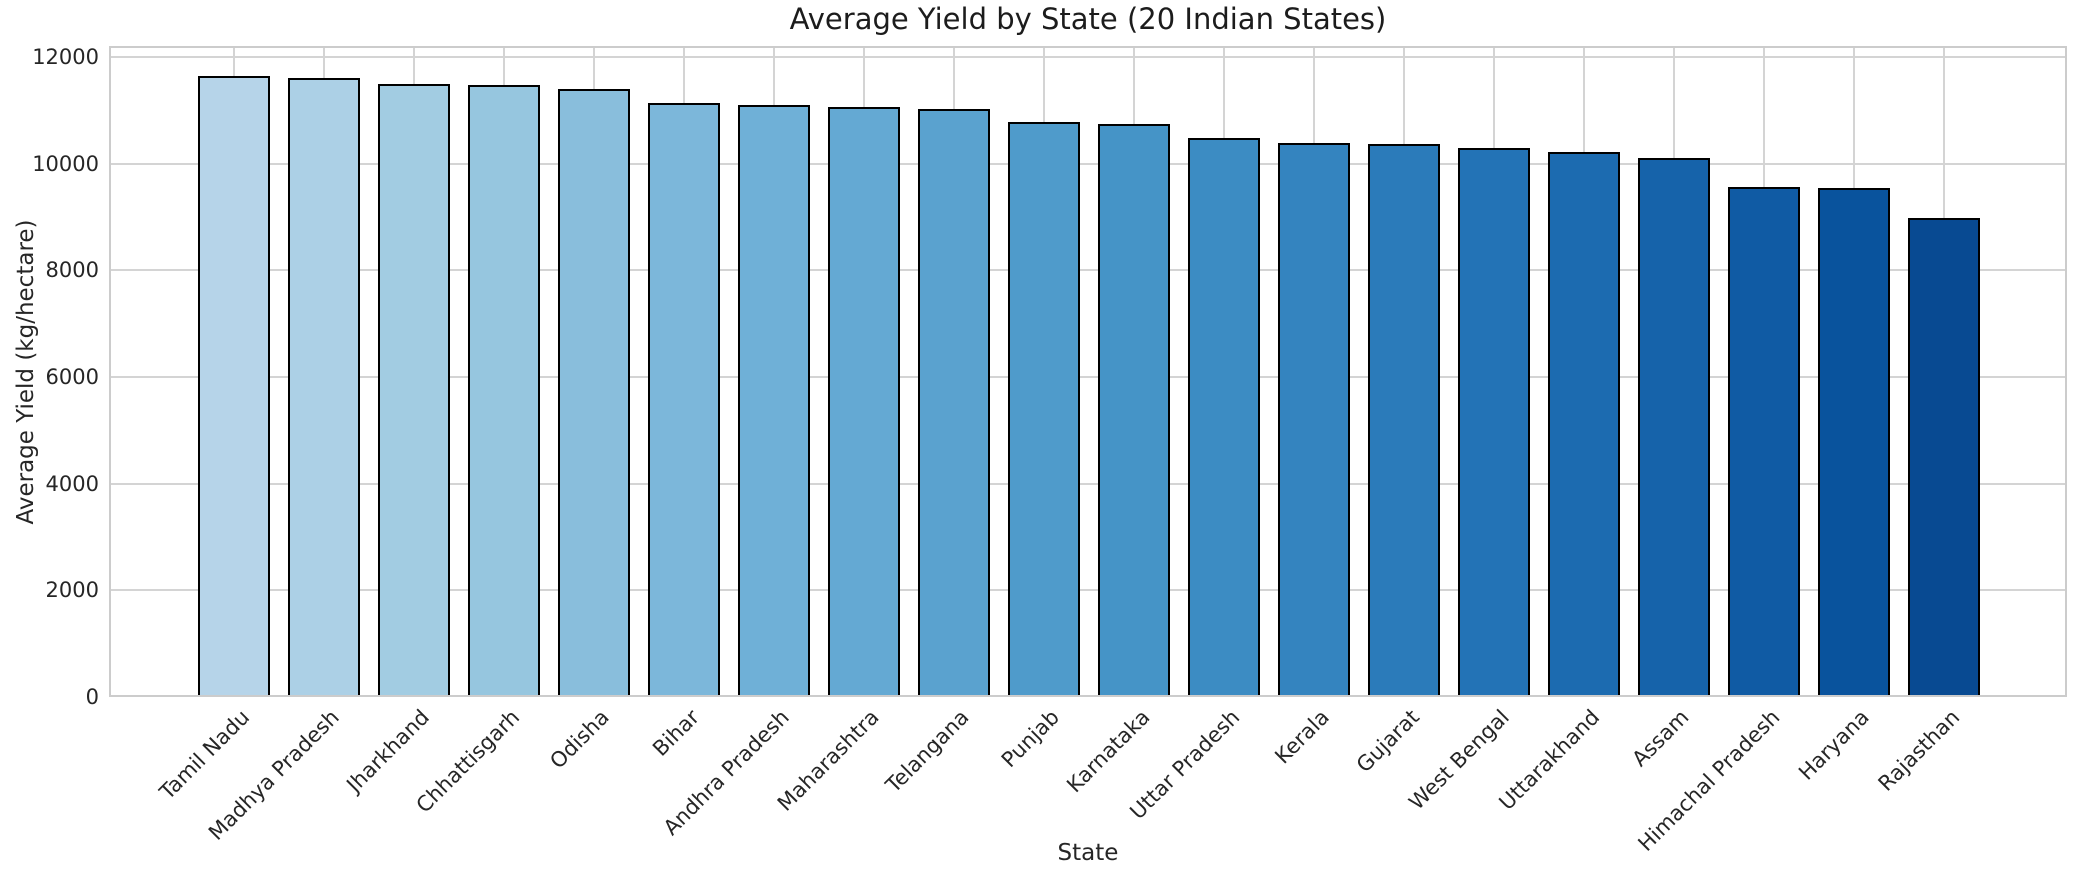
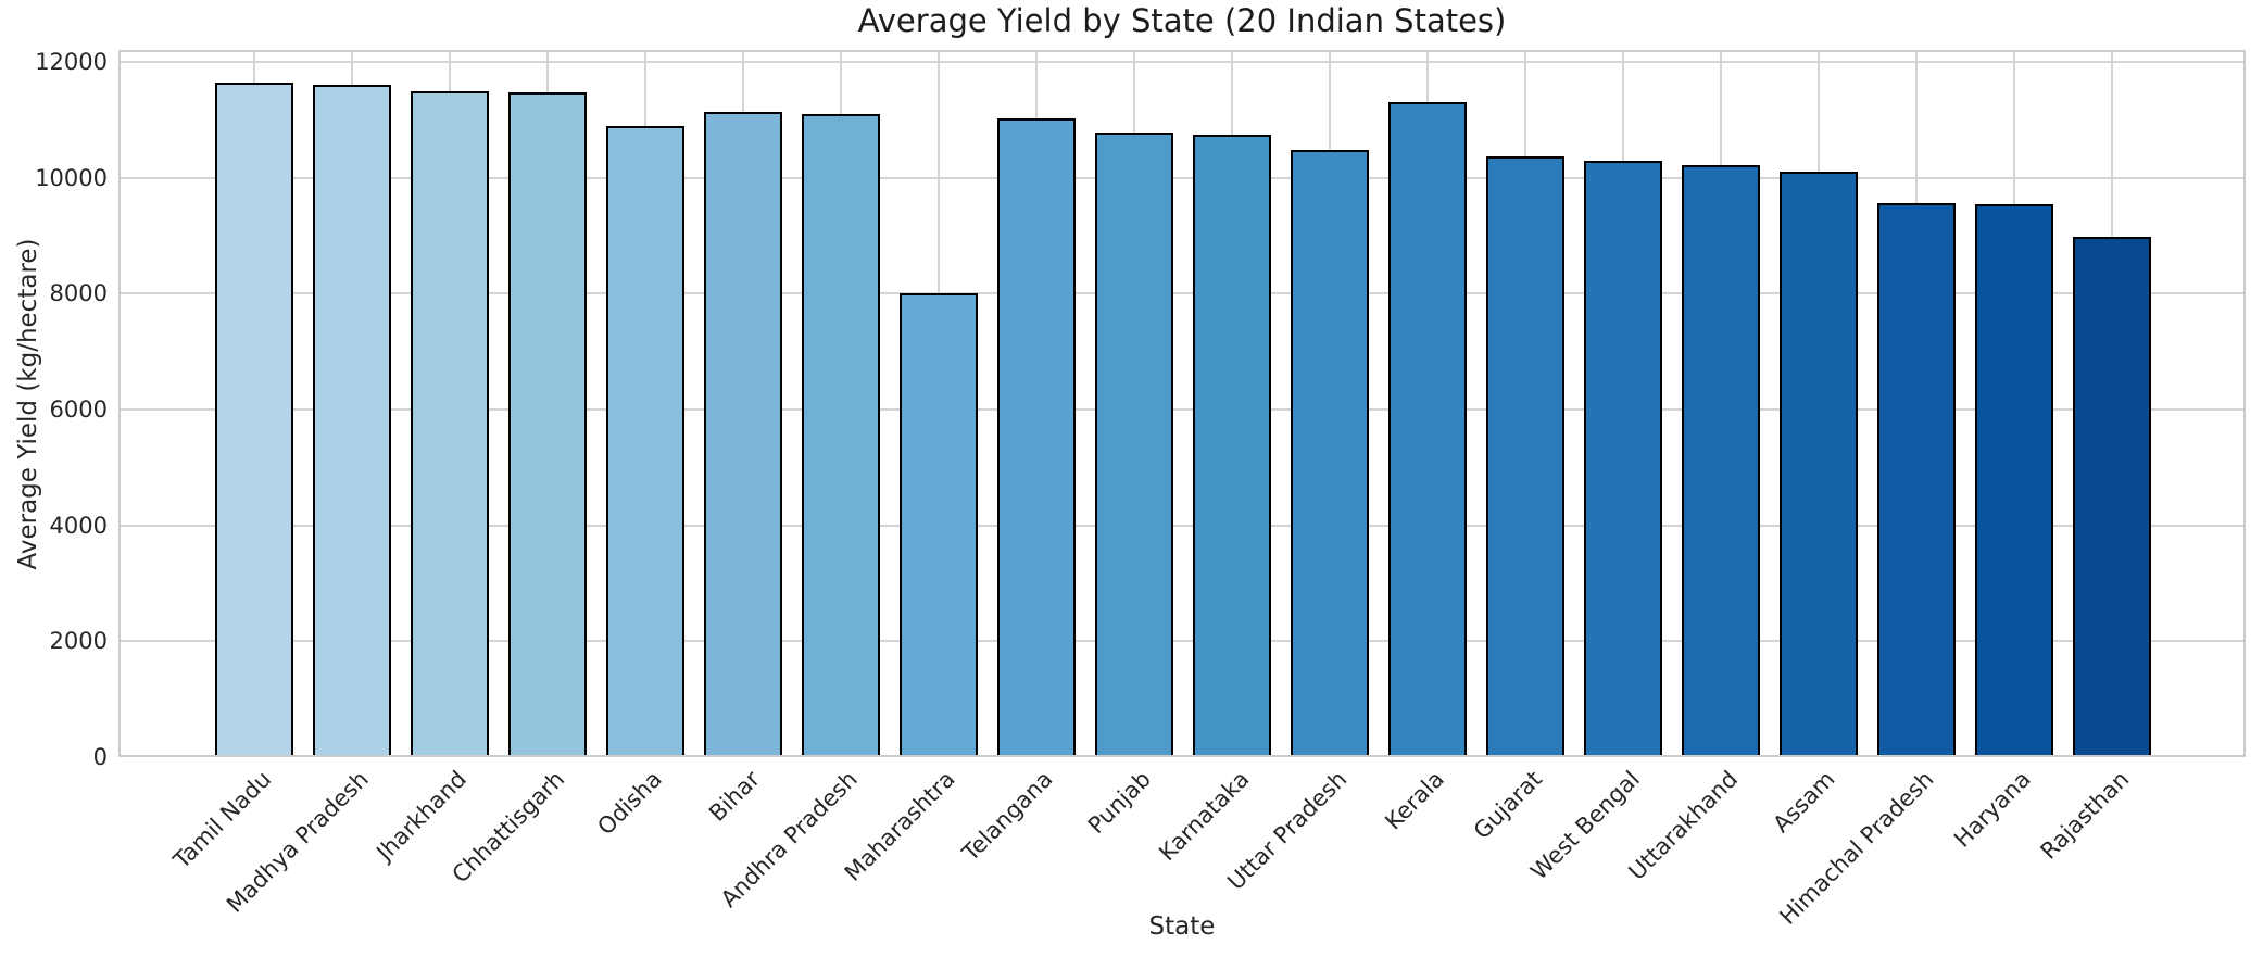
Odisha: 11400 -> 10900
Maharashtra: 11100 -> 8000
Kerala: 10400 -> 11300
